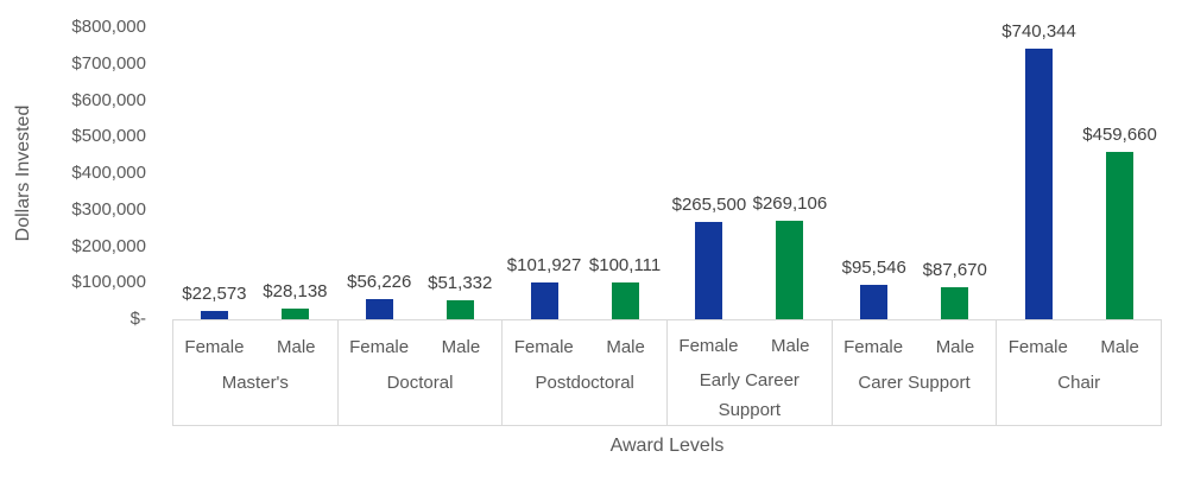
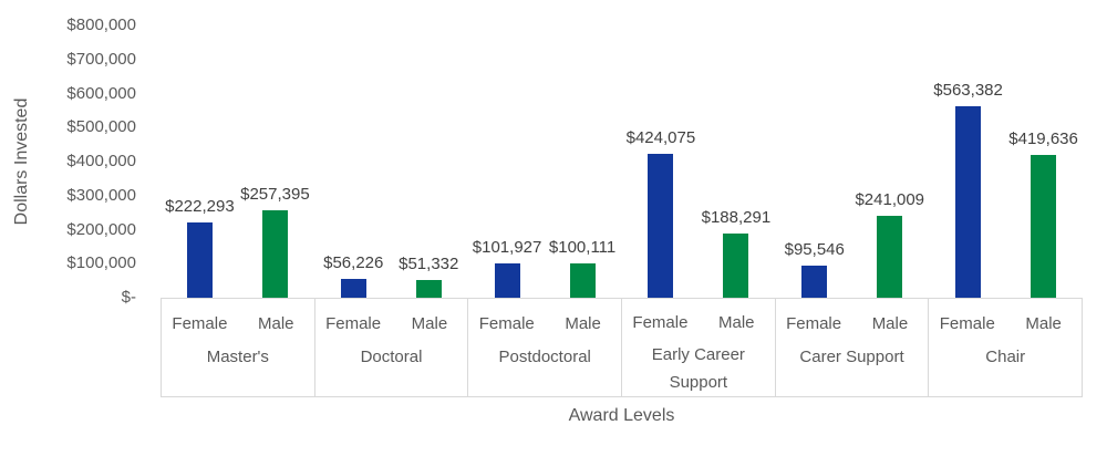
Female/Master's: $22,573 -> $222,293
Male/Master's: $28,138 -> $257,395
Female/Early Career Support: $265,500 -> $424,075
Male/Early Career Support: $269,106 -> $188,291
Male/Carer Support: $87,670 -> $241,009
Female/Chair: $740,344 -> $563,382
Male/Chair: $459,660 -> $419,636
